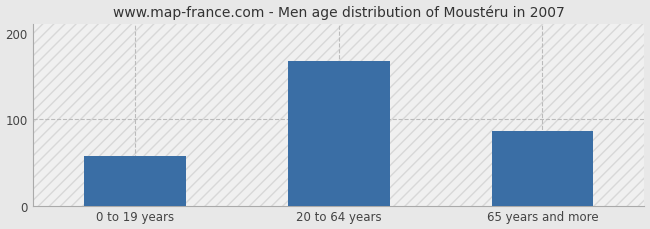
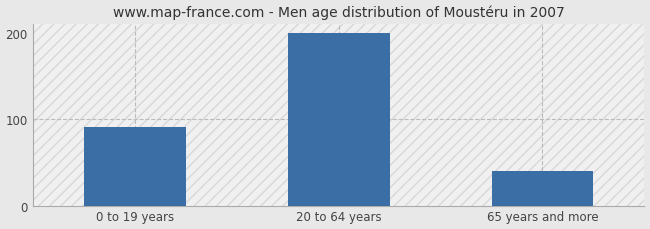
0 to 19 years: 58 -> 91
20 to 64 years: 168 -> 200
65 years and more: 86 -> 40
